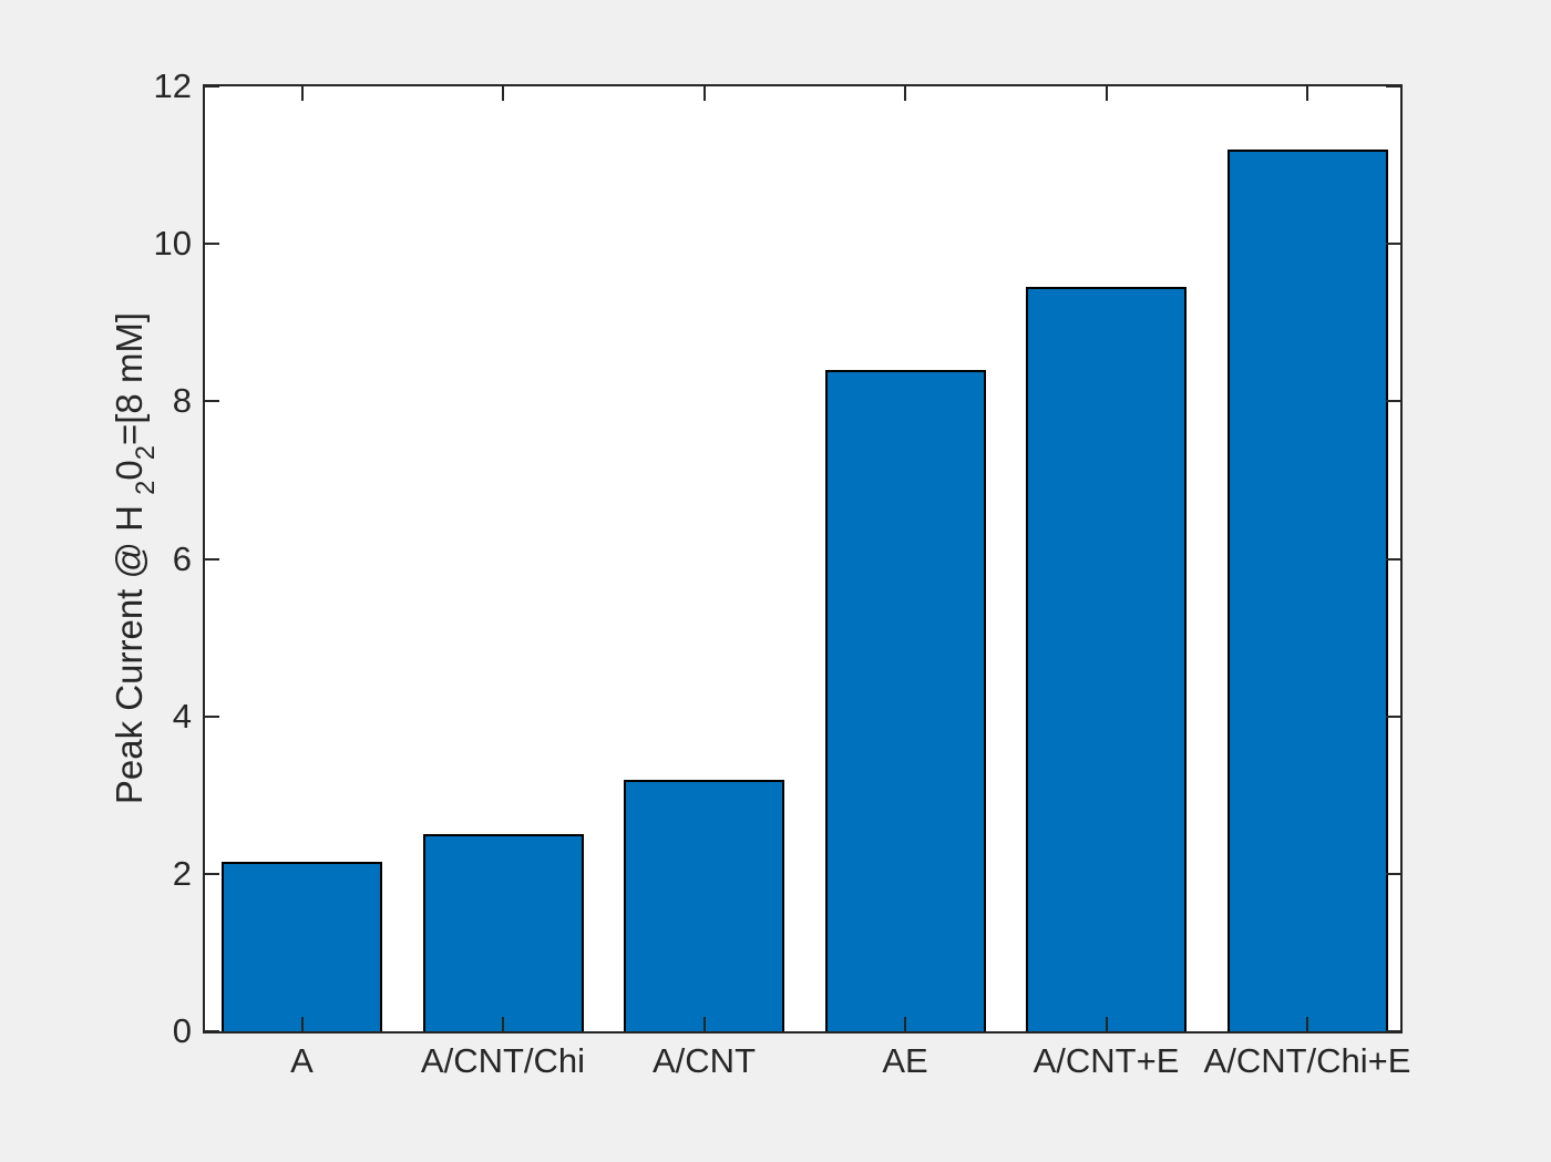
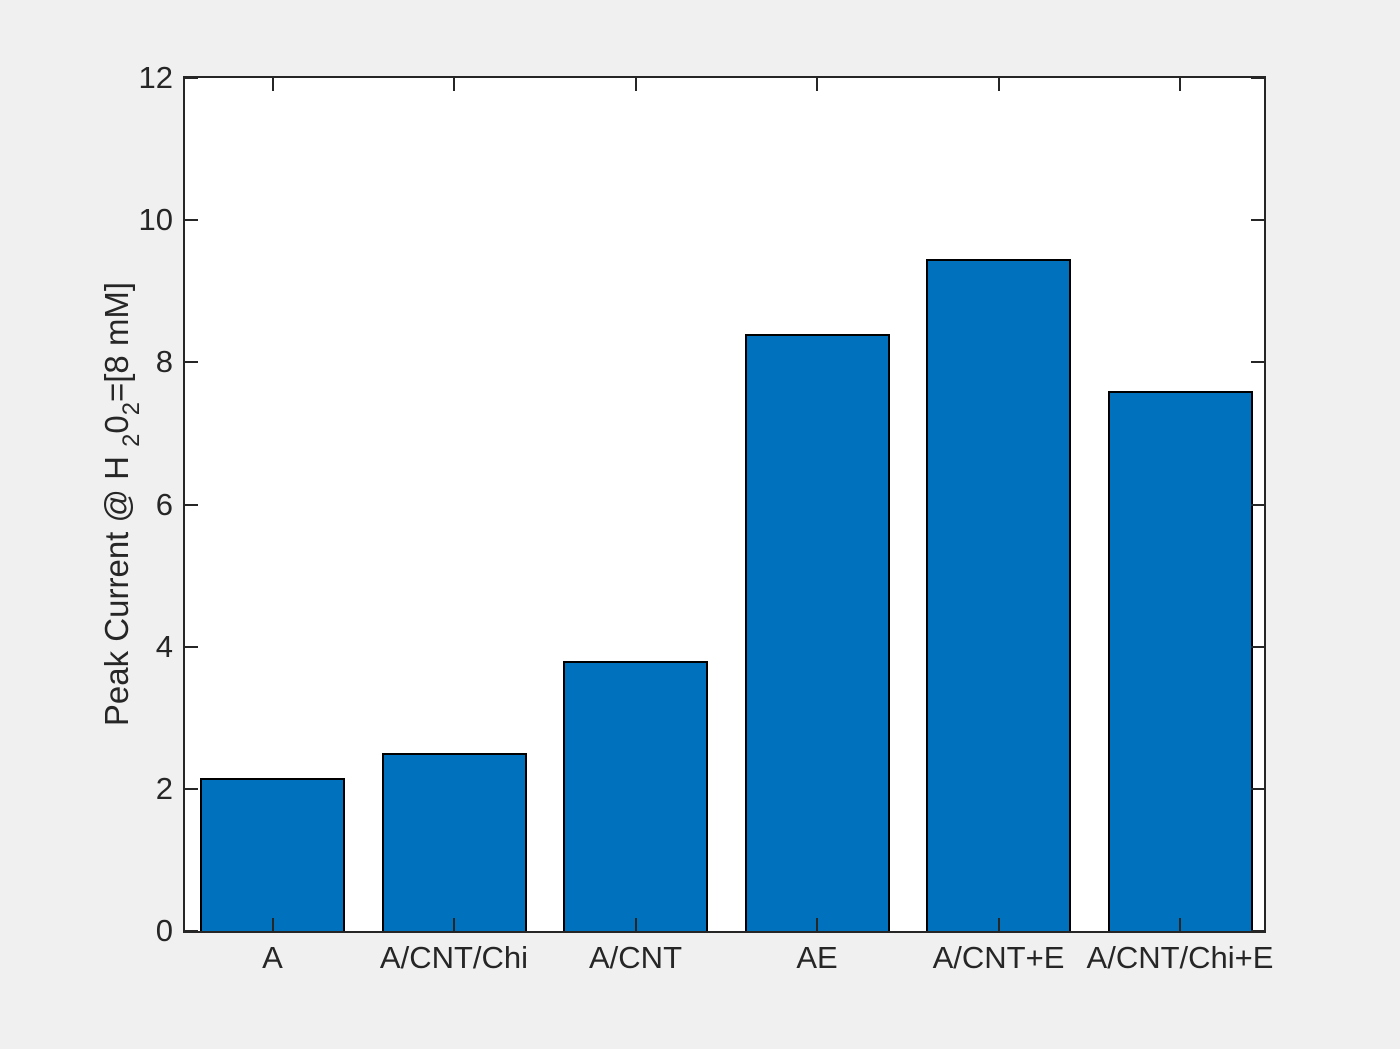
A/CNT: 3.2 -> 3.8
A/CNT/Chi+E: 11.2 -> 7.6
